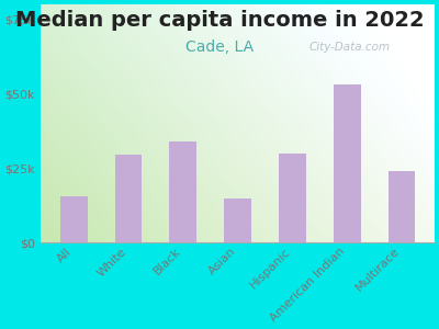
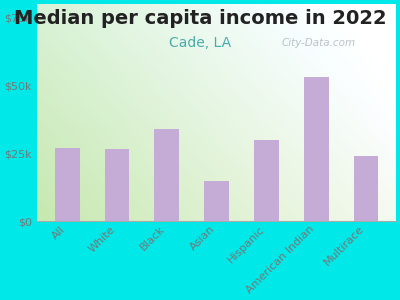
All: $15.5k -> $27.0k
White: $29.5k -> $26.5k
